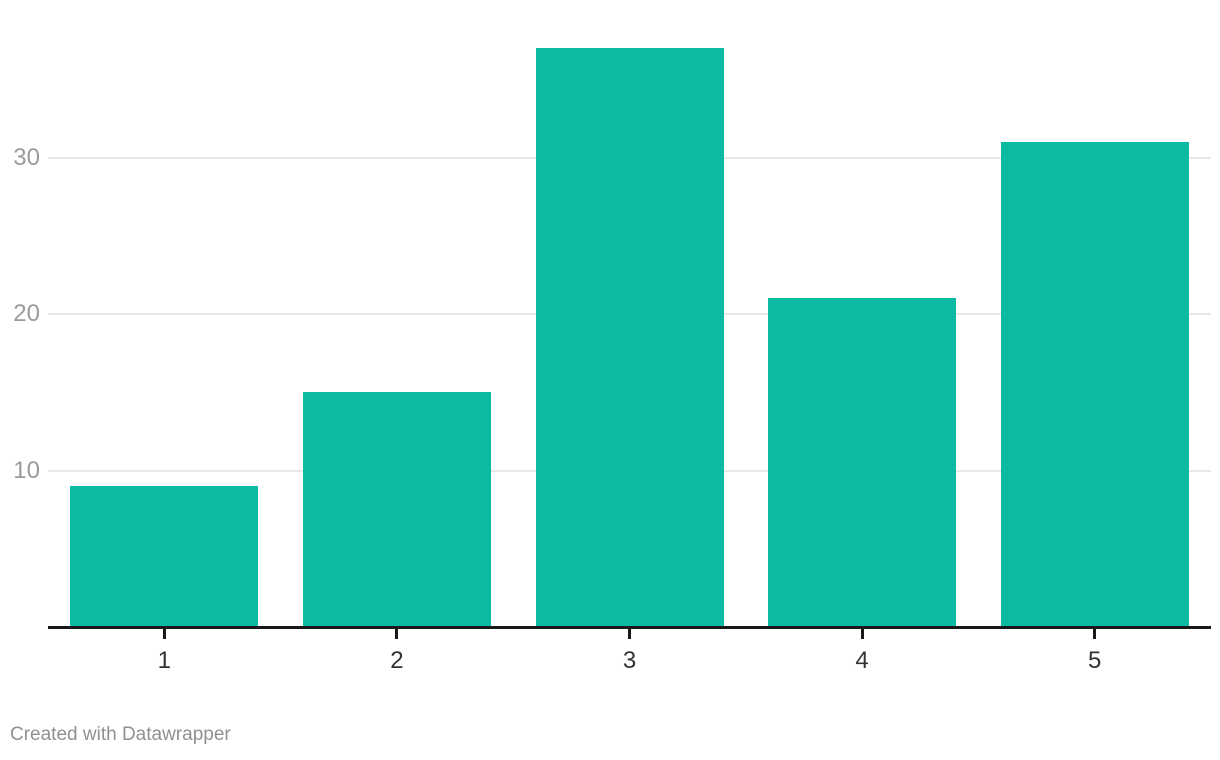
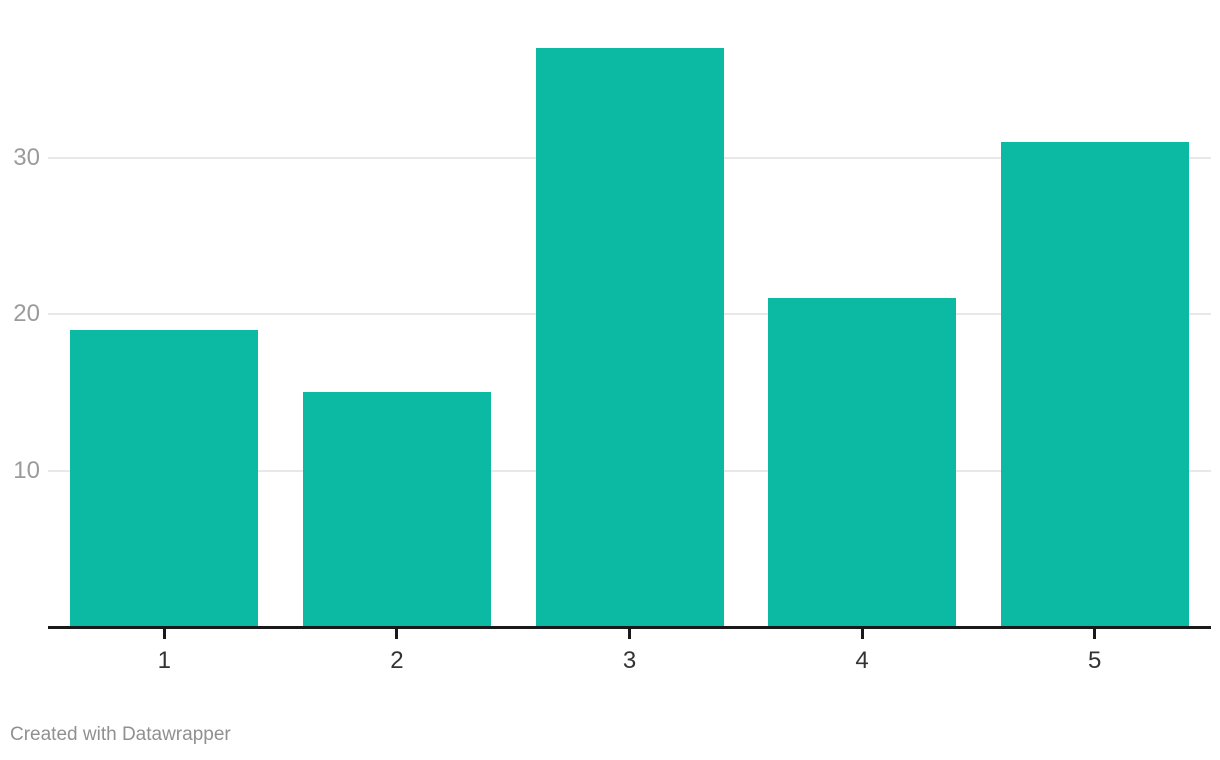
1: 9 -> 19
